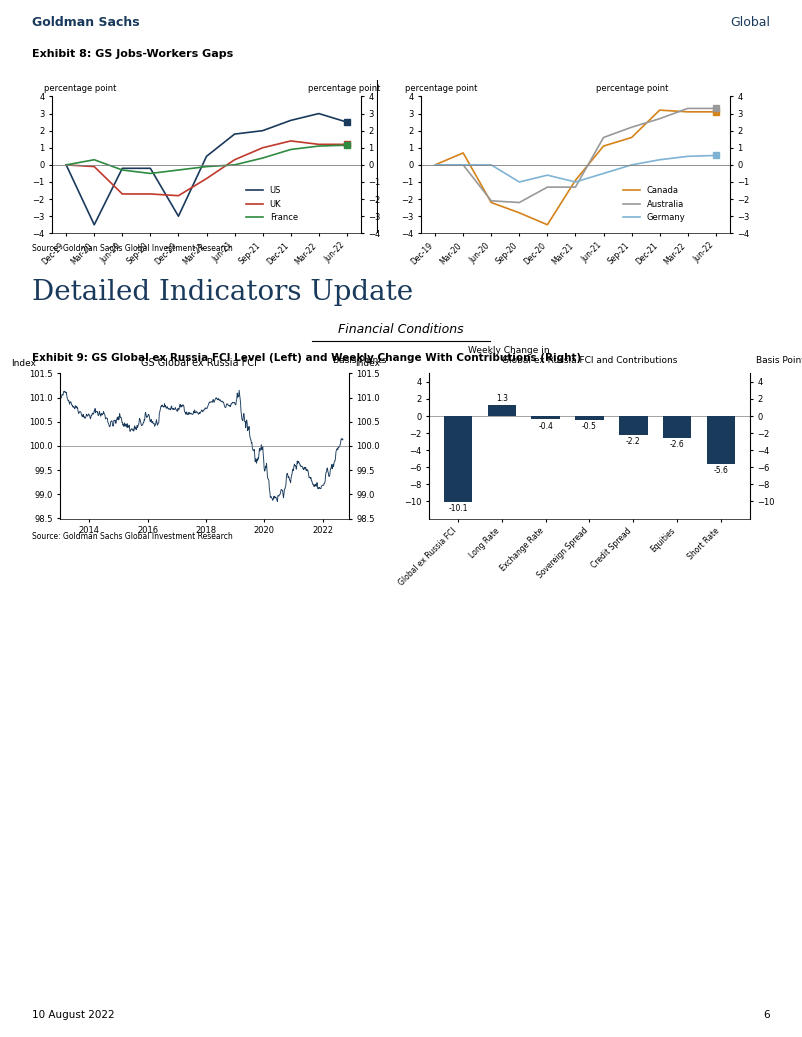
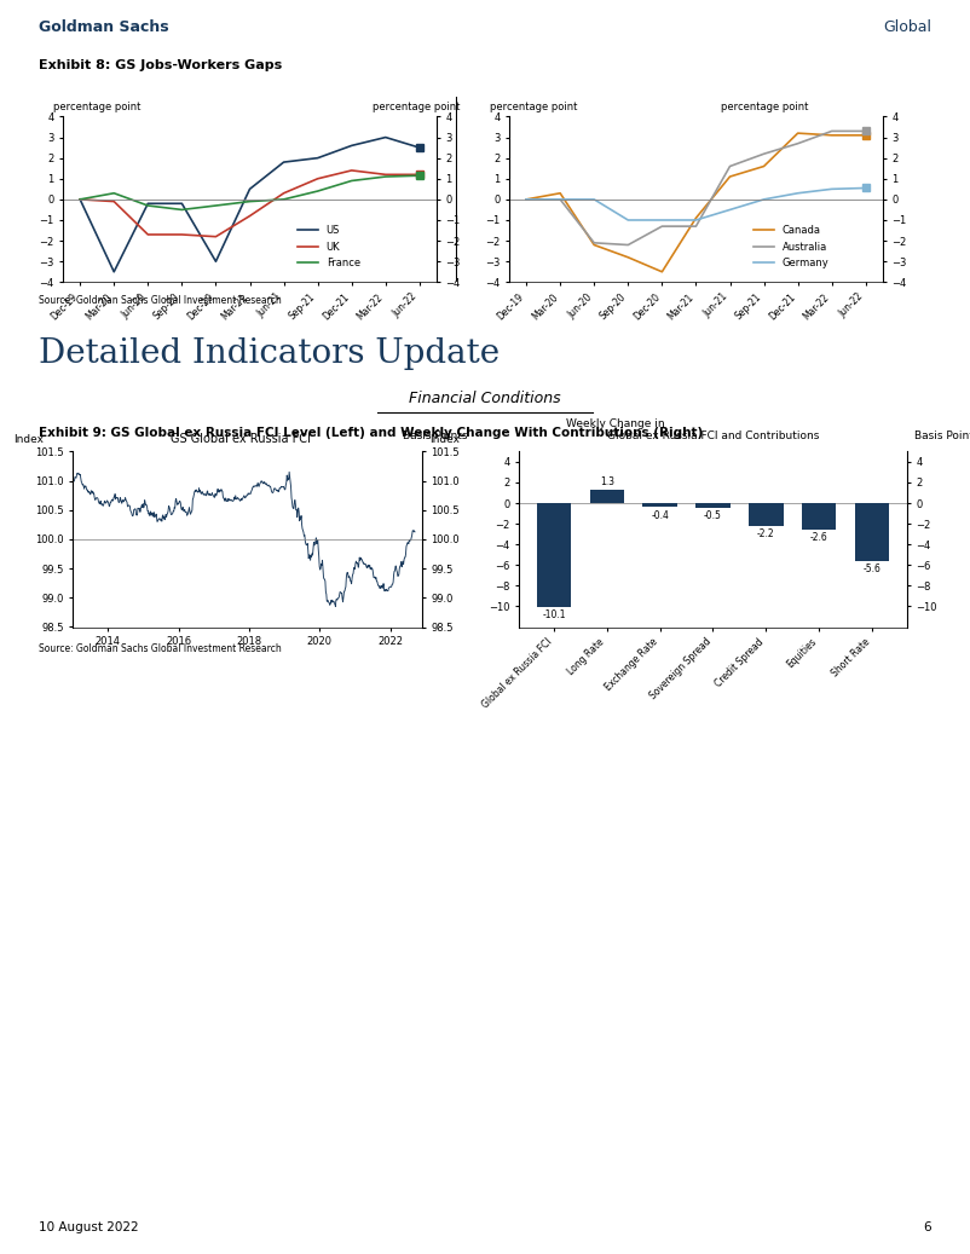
Canada/Mar-20: 0.7 -> 0.3
Germany/Dec-20: -0.6 -> -1.0
